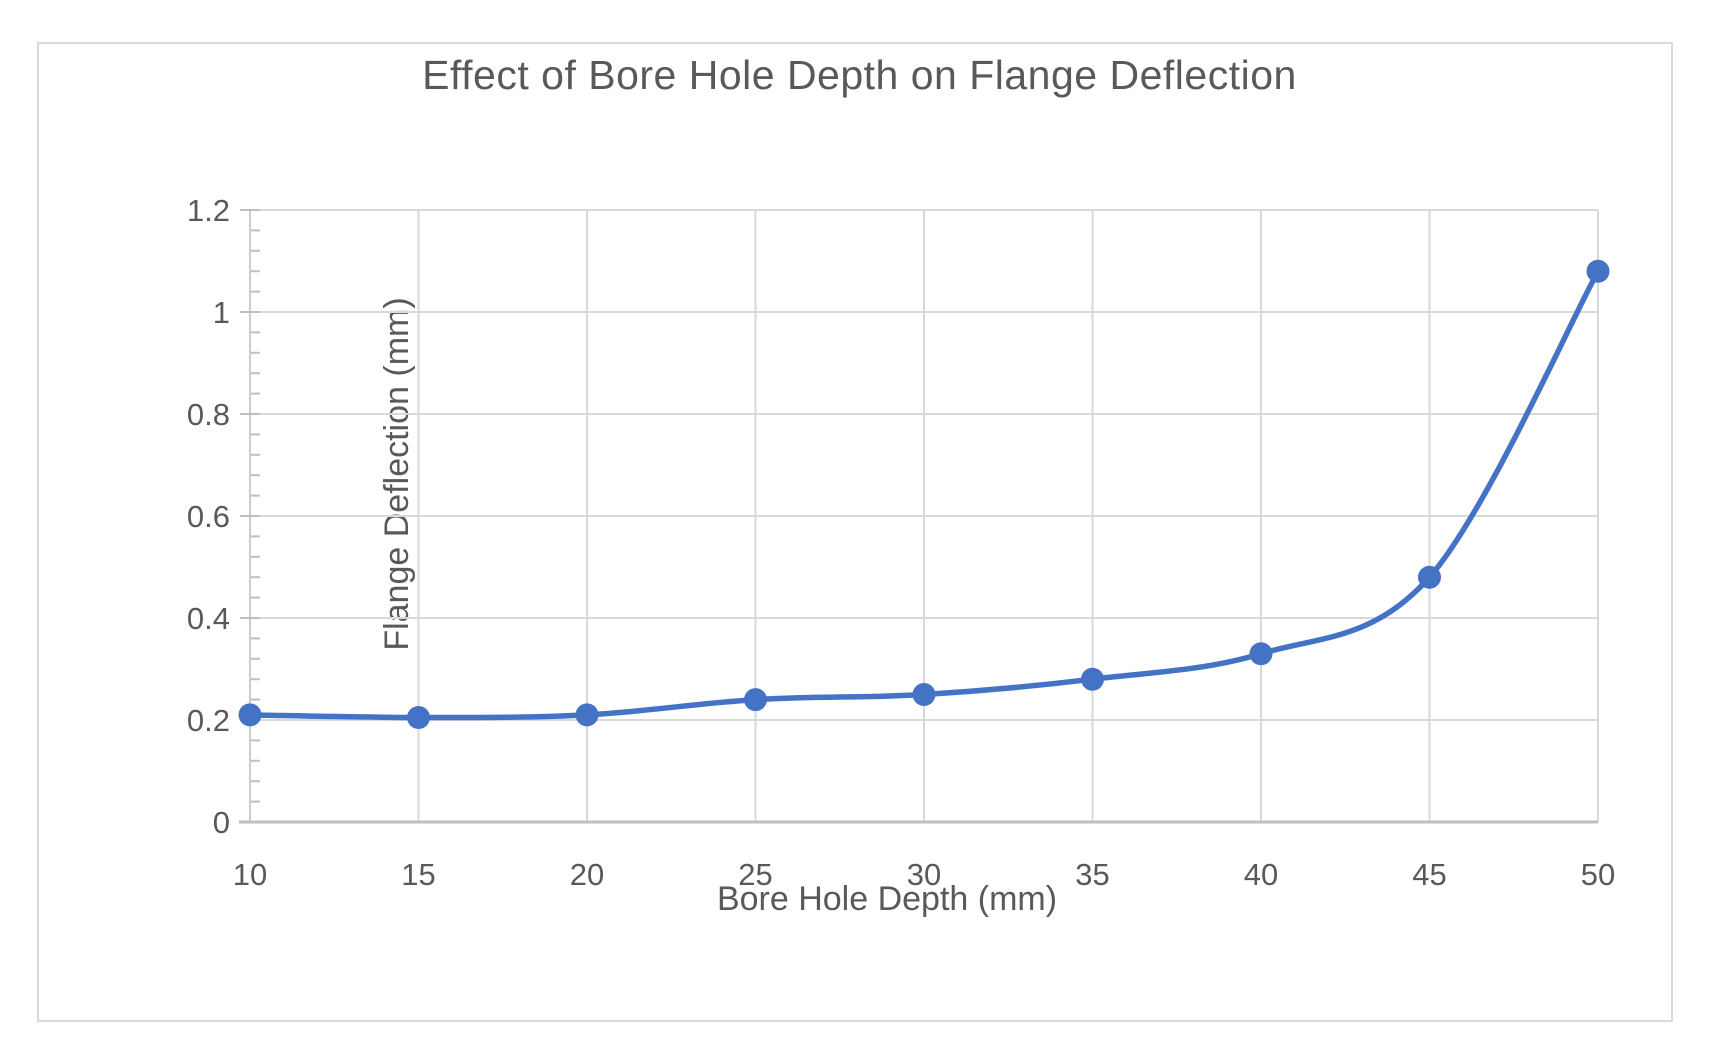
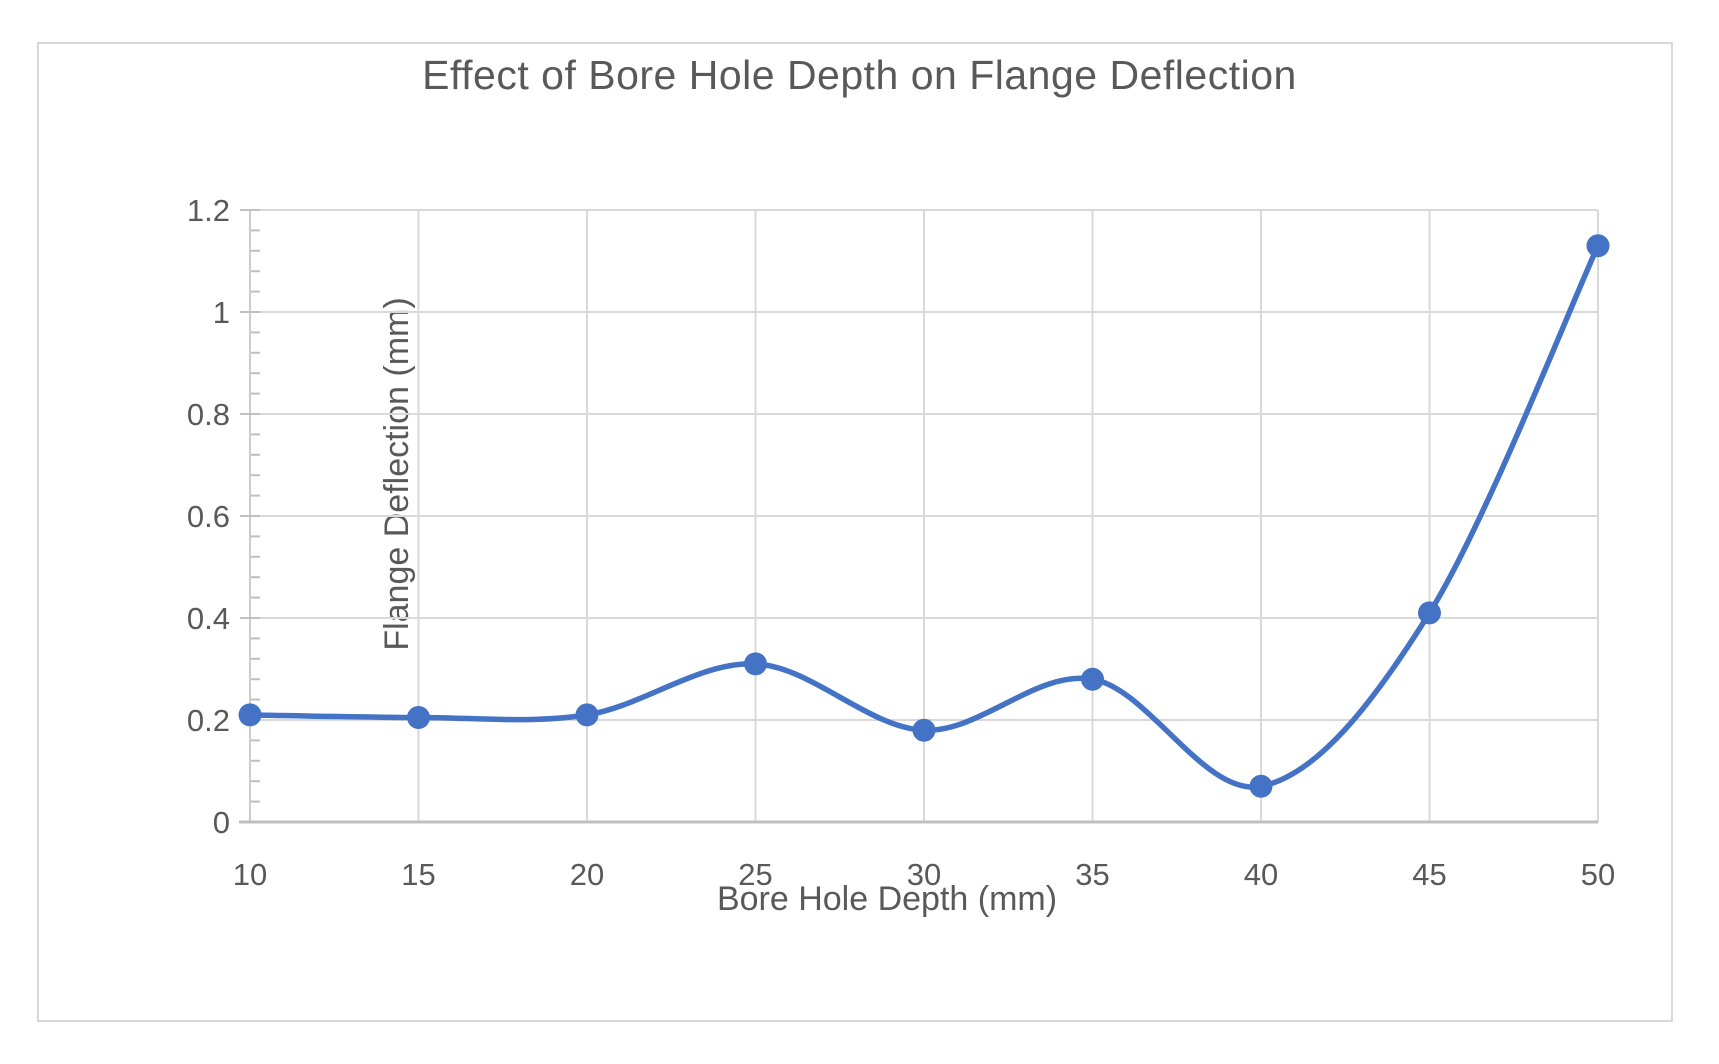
25: 0.24 -> 0.31
30: 0.25 -> 0.18
40: 0.33 -> 0.07
45: 0.48 -> 0.41
50: 1.08 -> 1.13
